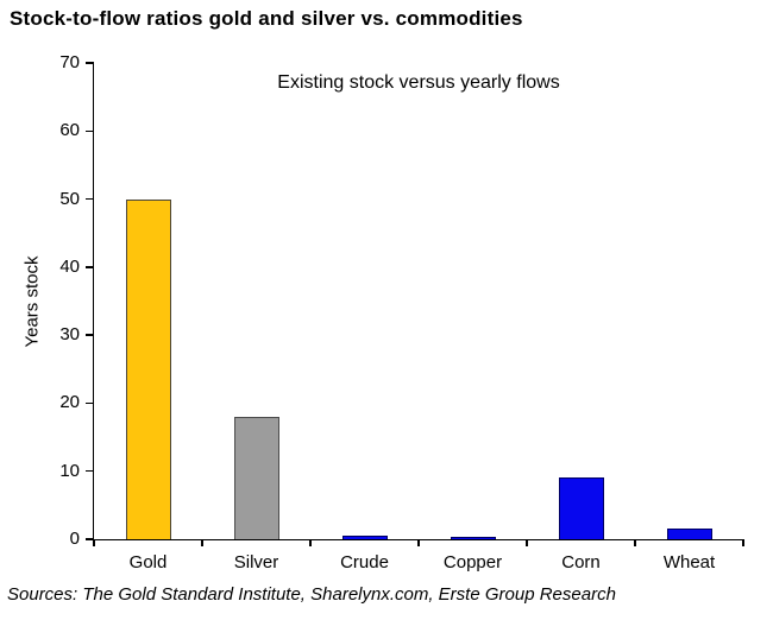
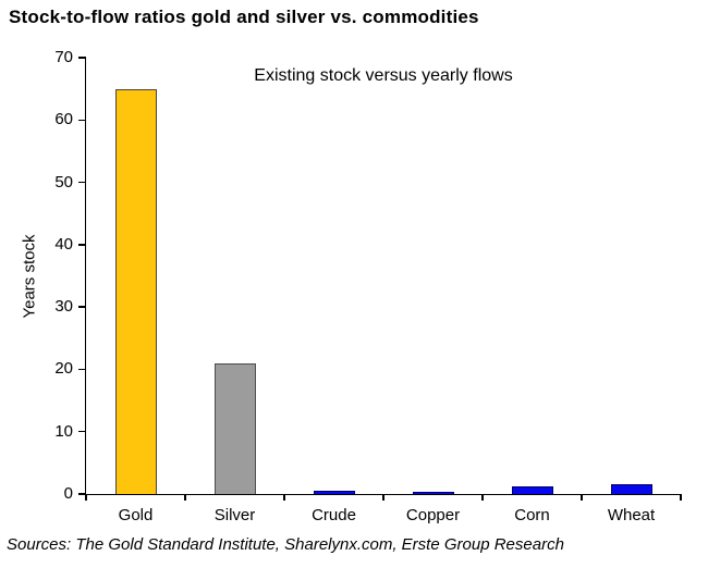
Gold: 50 -> 65
Silver: 18 -> 21
Corn: 9 -> 1
